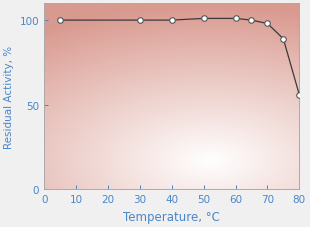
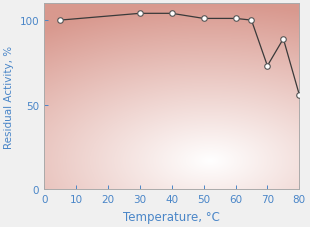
30: 100 -> 104
40: 100 -> 104
70: 98 -> 73
